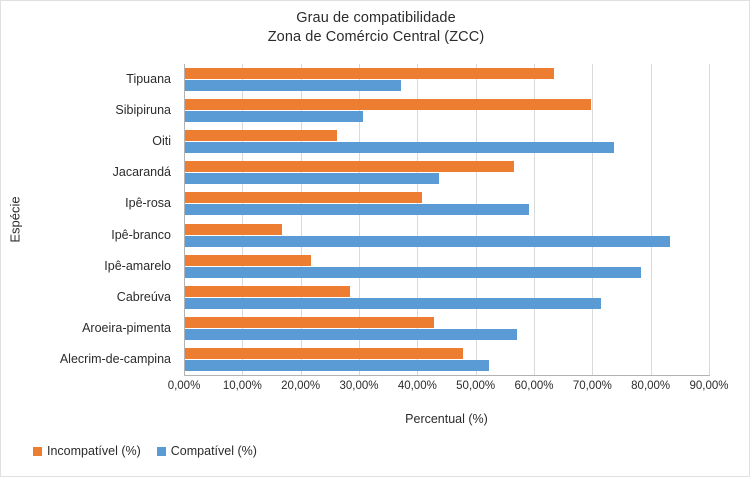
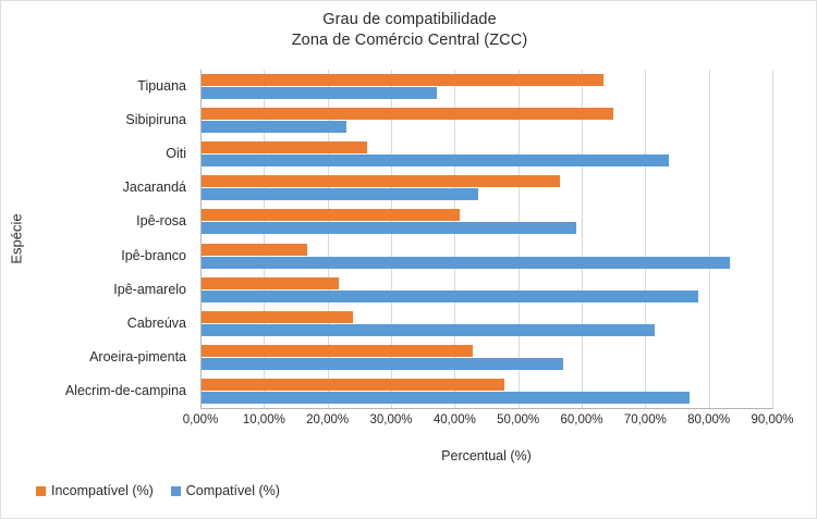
Incompatível (%)/Sibipiruna: 70% -> 65%
Compatível (%)/Sibipiruna: 31% -> 23%
Incompatível (%)/Cabreúva: 28% -> 24%
Compatível (%)/Alecrim-de-campina: 52% -> 77%
